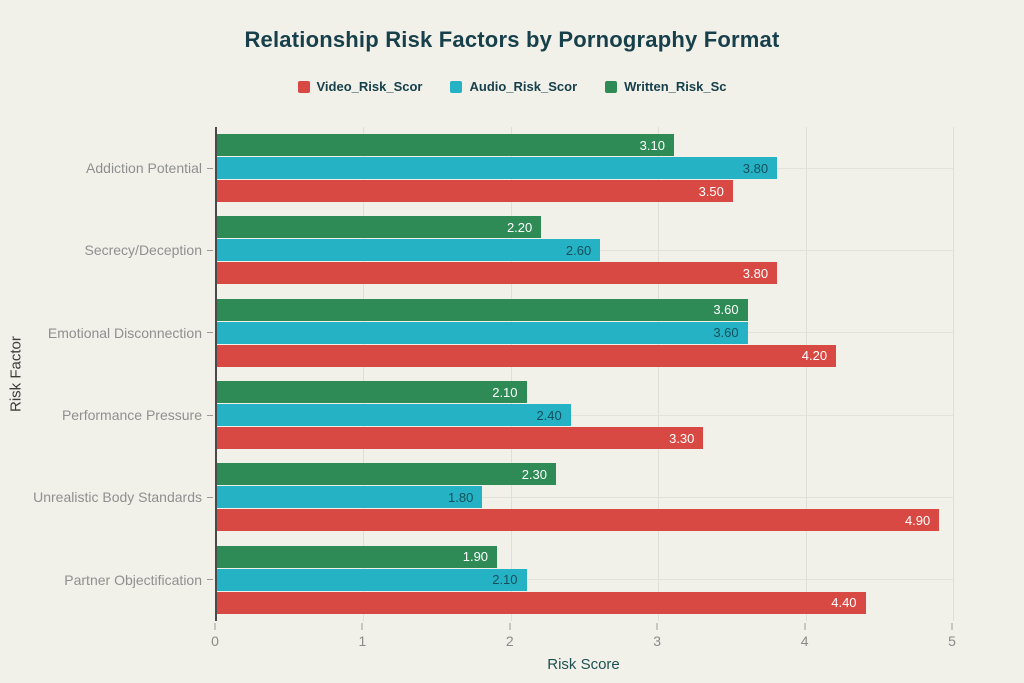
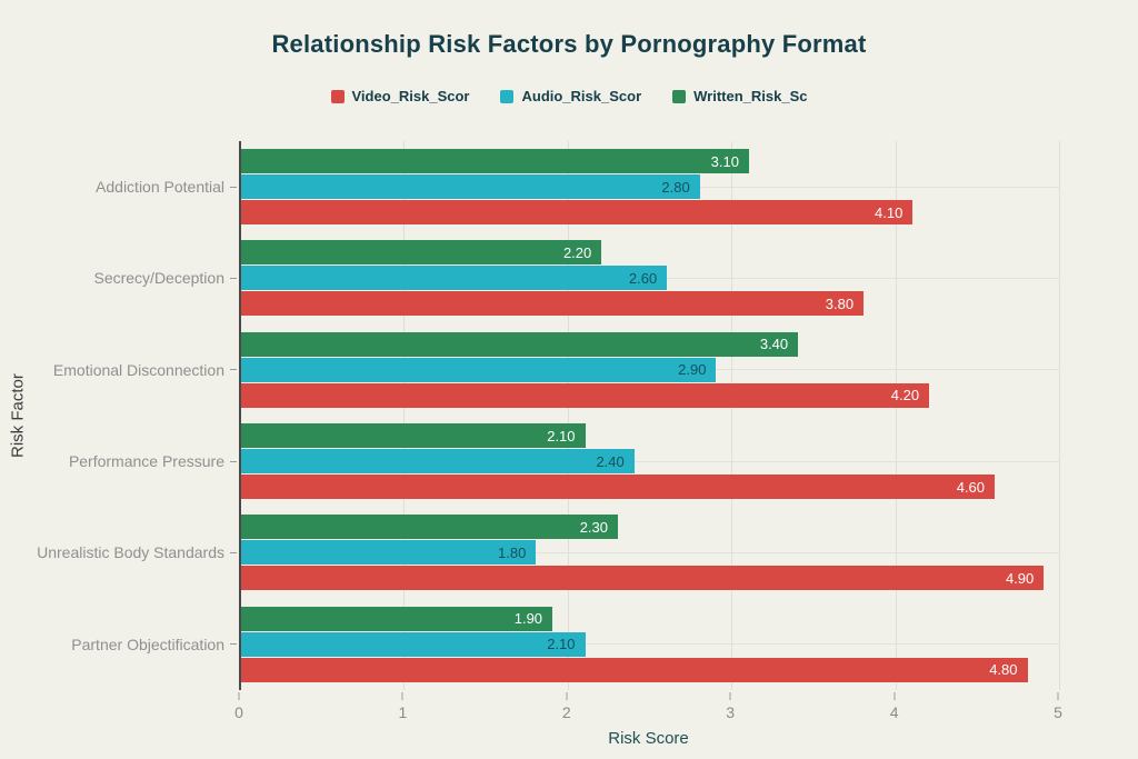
Video_Risk_Scor/Addiction Potential: 3.50 -> 4.10
Audio_Risk_Scor/Addiction Potential: 3.80 -> 2.80
Audio_Risk_Scor/Emotional Disconnection: 3.60 -> 2.90
Written_Risk_Sc/Emotional Disconnection: 3.60 -> 3.40
Video_Risk_Scor/Performance Pressure: 3.30 -> 4.60
Video_Risk_Scor/Partner Objectification: 4.40 -> 4.80
